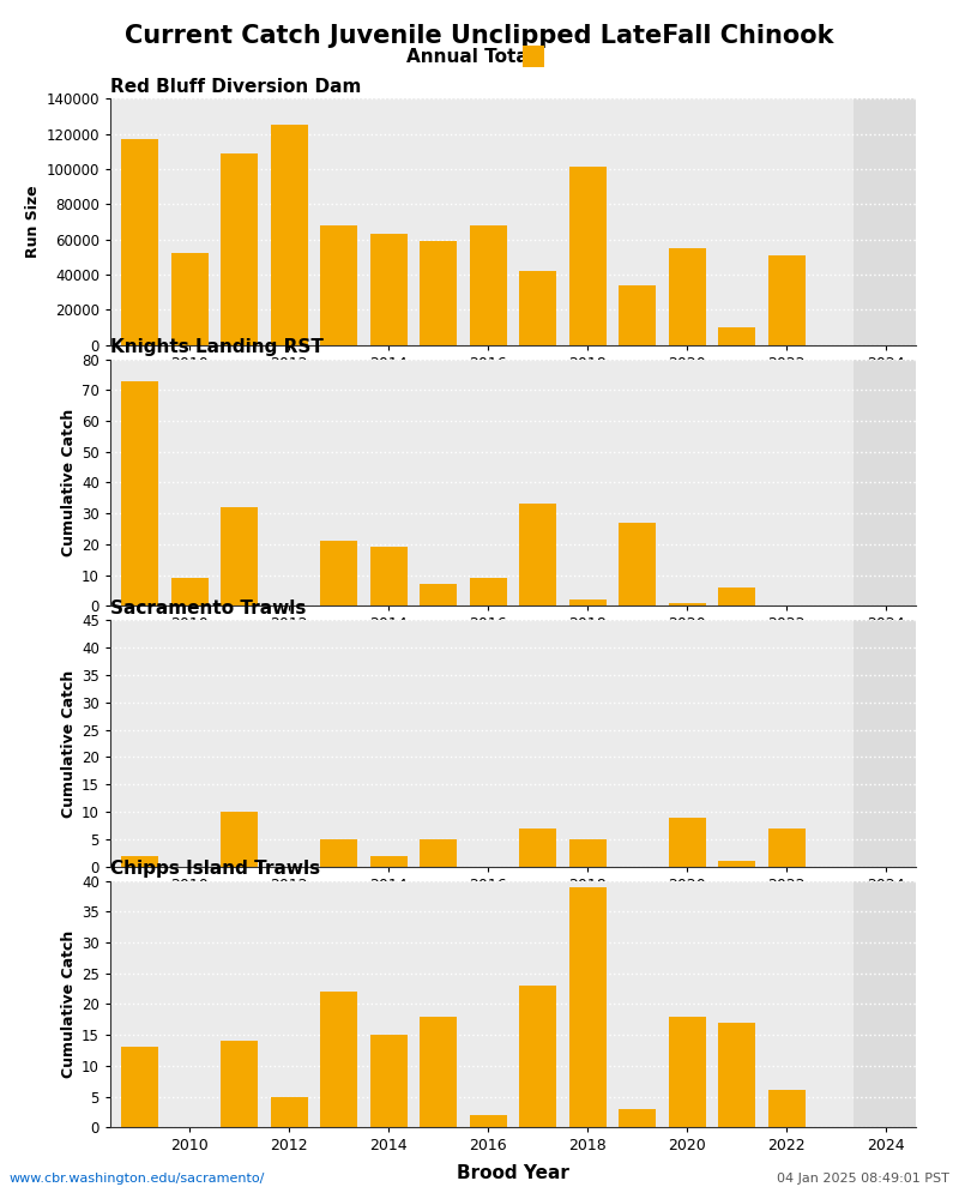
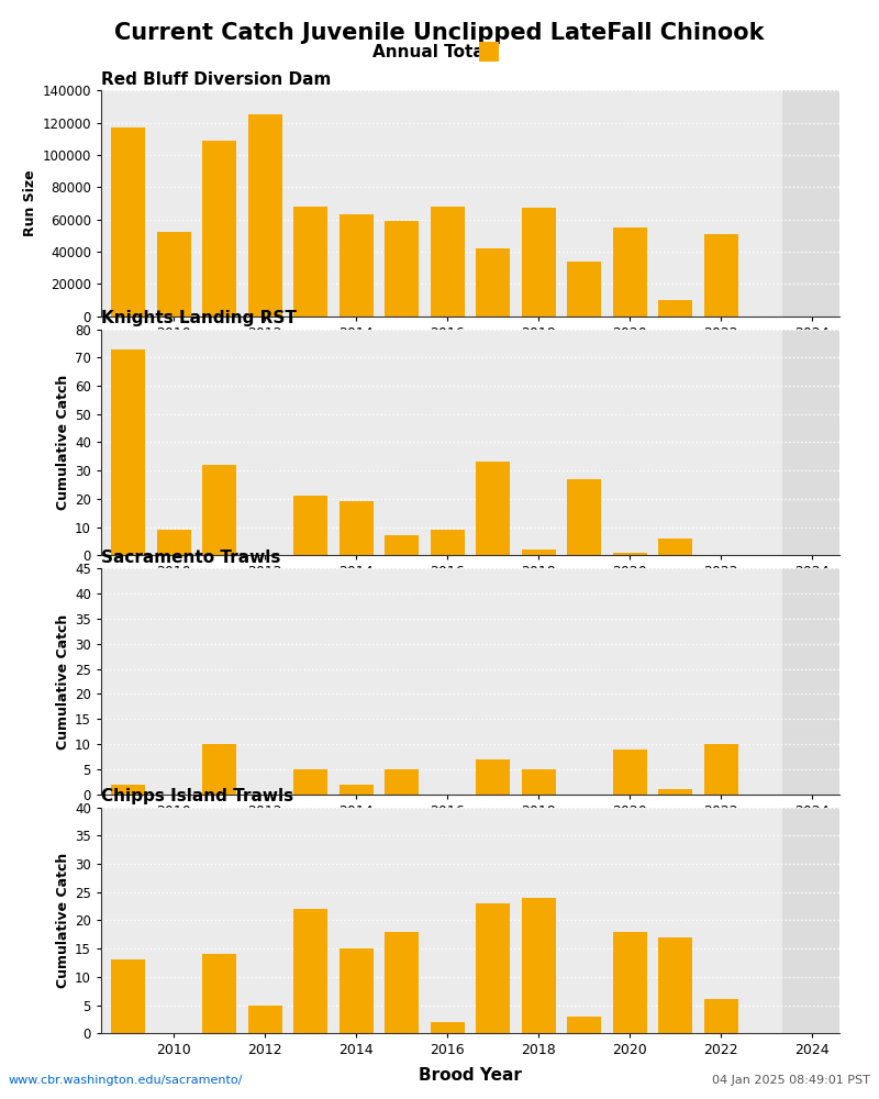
Red Bluff Diversion Dam/2018: 101000 -> 67000
Sacramento Trawls/2022: 7 -> 10
Chipps Island Trawls/2018: 39 -> 24
